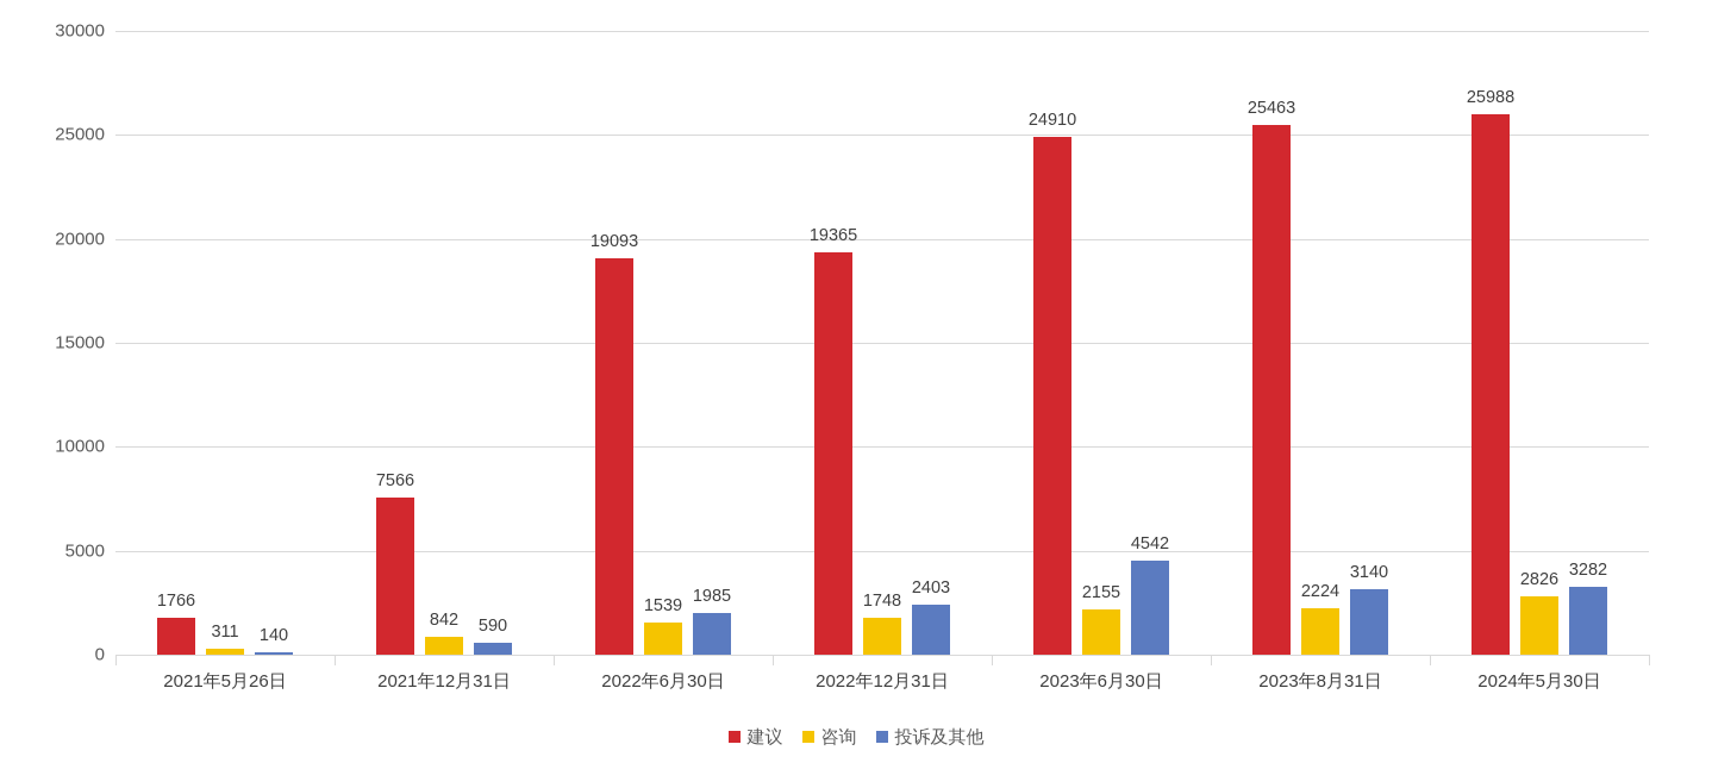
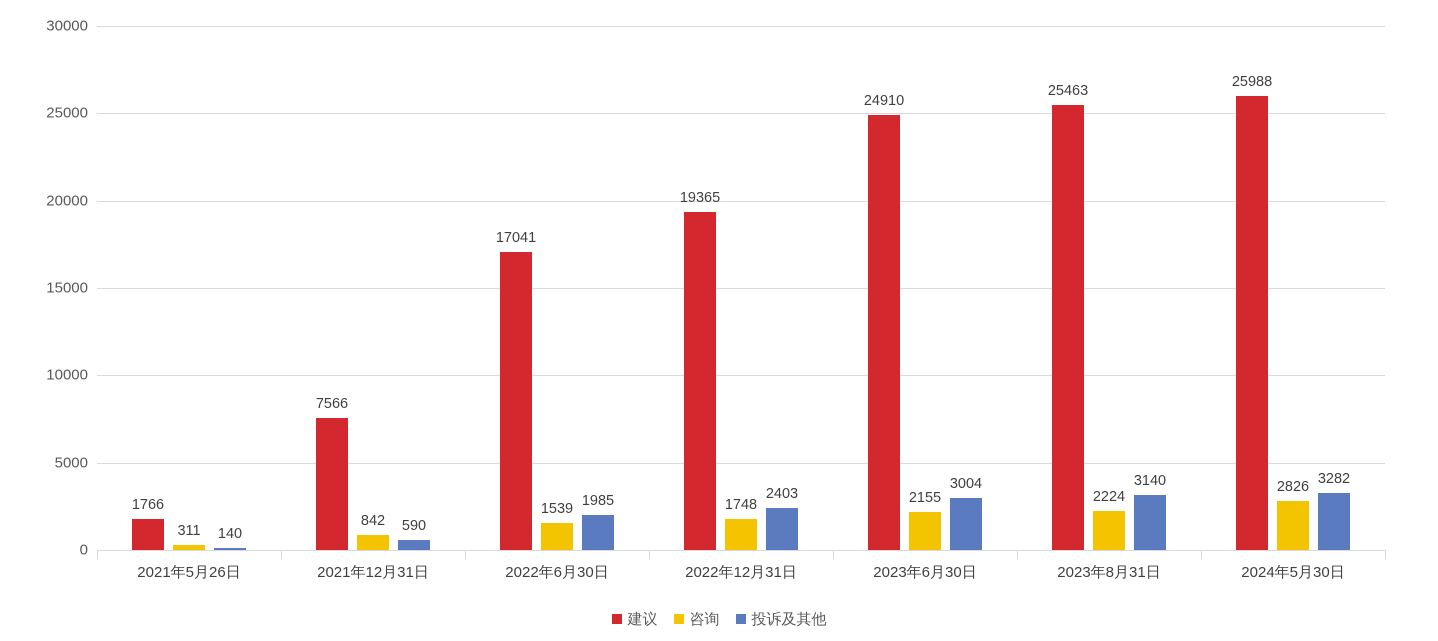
建议/2022年6月30日: 19093 -> 17041
投诉及其他/2023年6月30日: 4542 -> 3004
